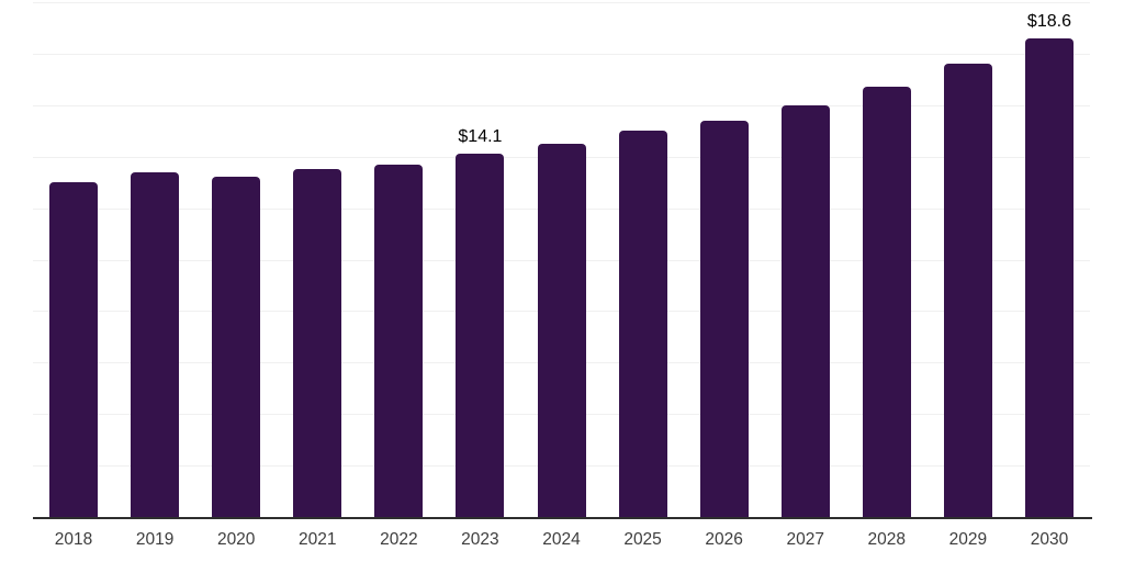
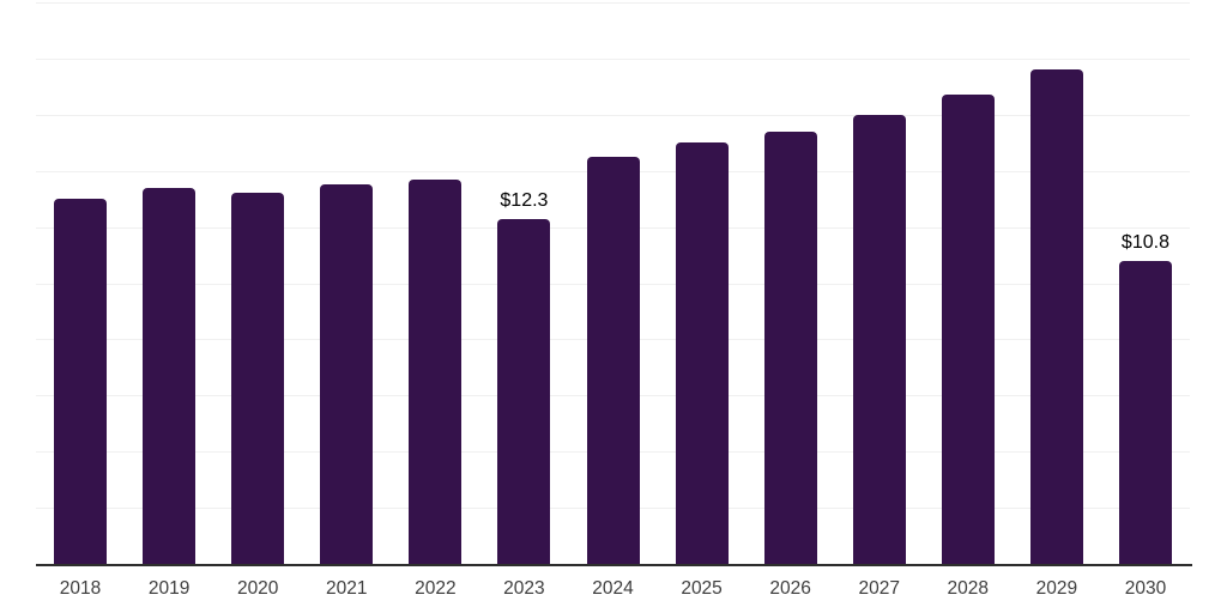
2023: $14.1 -> $12.3
2030: $18.6 -> $10.8
